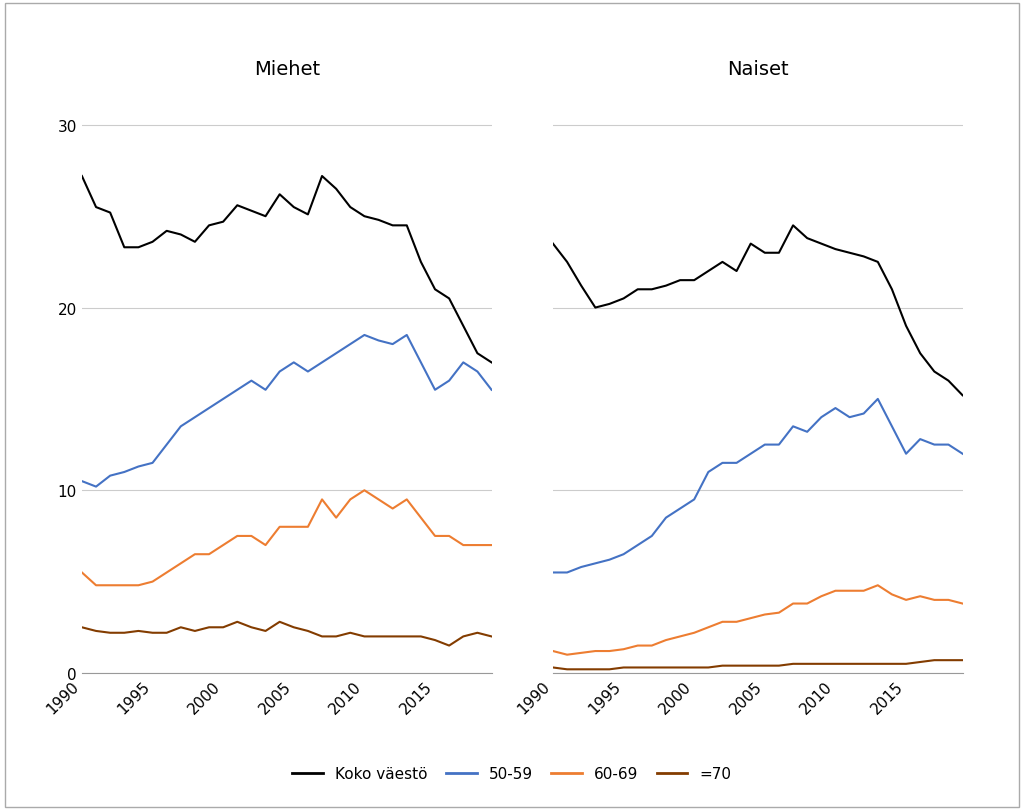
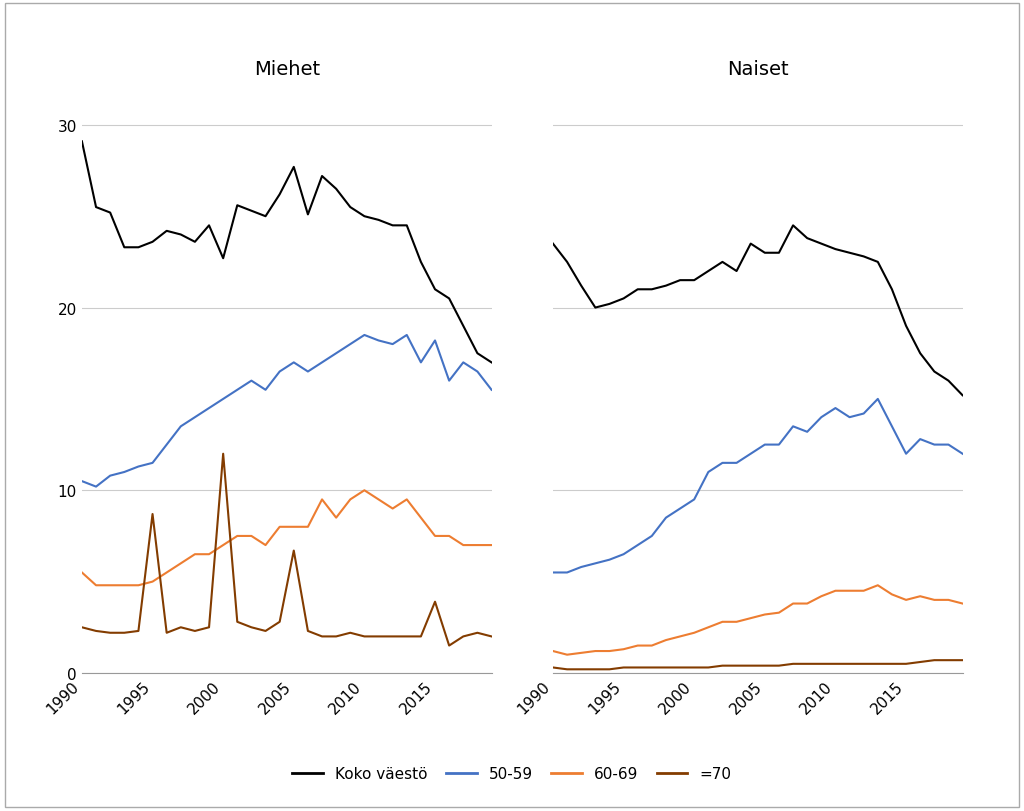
Miehet/Koko väestö/1990: 27.2 -> 29.1
Miehet/=70/1995: 2.2 -> 8.7
Miehet/Koko väestö/2000: 24.7 -> 22.7
Miehet/=70/2000: 2.5 -> 12.0
Miehet/Koko väestö/2005: 25.5 -> 27.7
Miehet/=70/2005: 2.5 -> 6.7
Miehet/50-59/2015: 15.5 -> 18.2
Miehet/=70/2015: 1.8 -> 3.9
